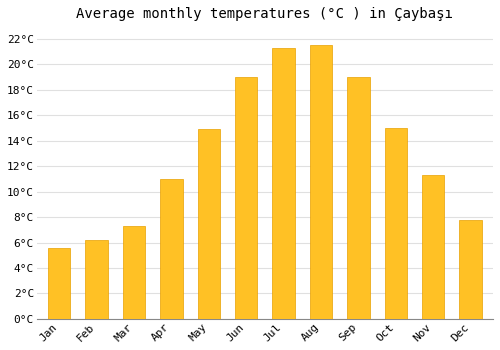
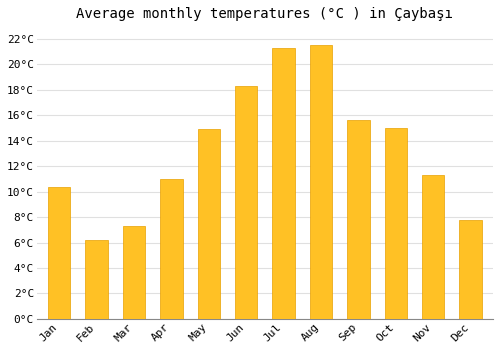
Jan: 5.6°C -> 10.4°C
Jun: 19.0°C -> 18.3°C
Sep: 19.0°C -> 15.6°C
